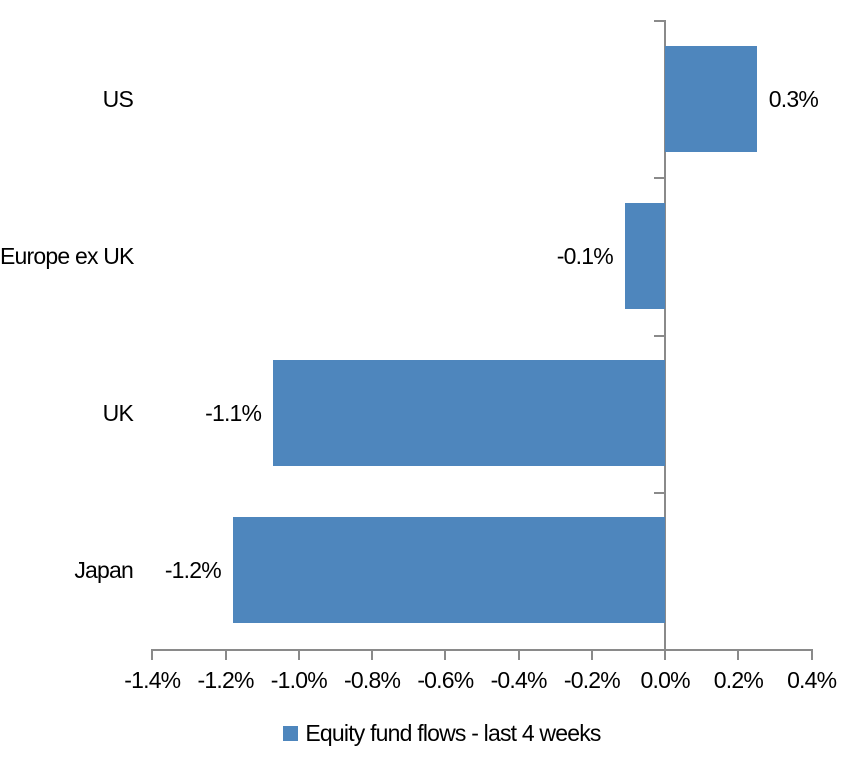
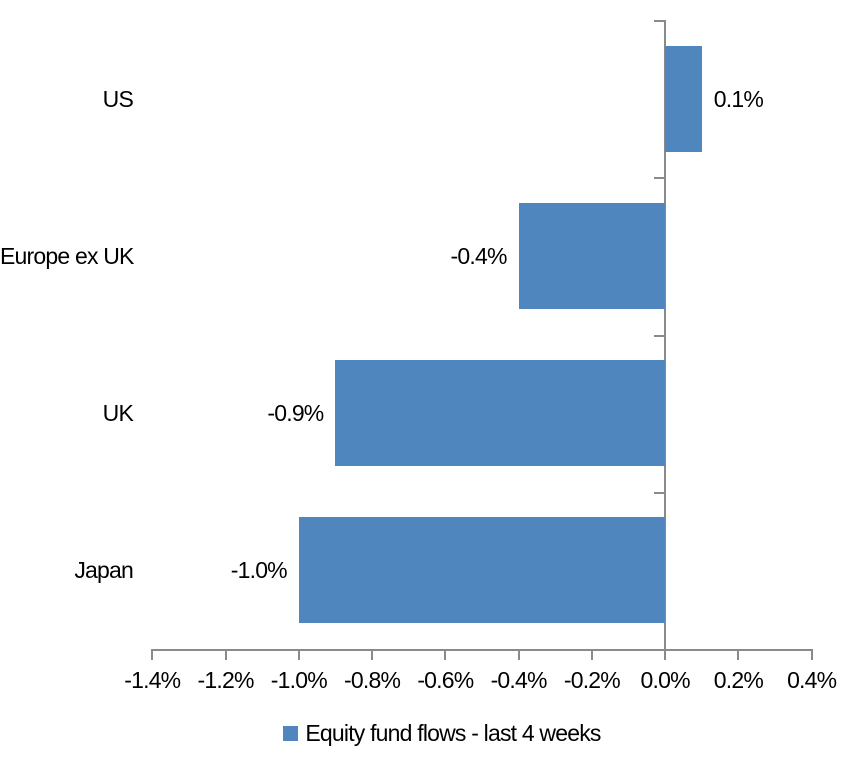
US: 0.3% -> 0.1%
Europe ex UK: -0.1% -> -0.4%
UK: -1.1% -> -0.9%
Japan: -1.2% -> -1.0%
